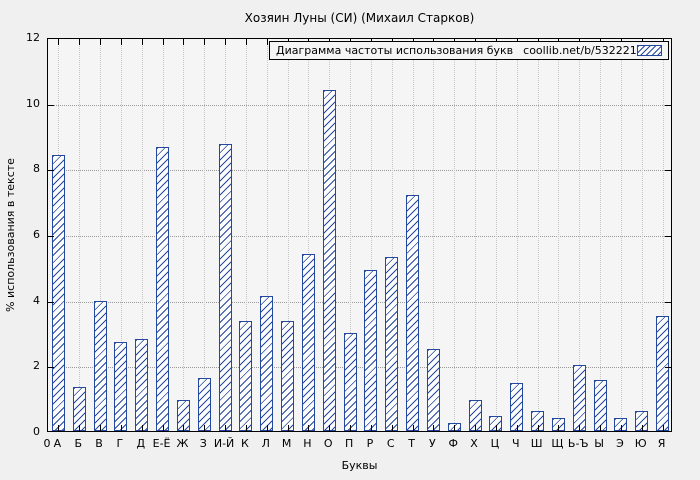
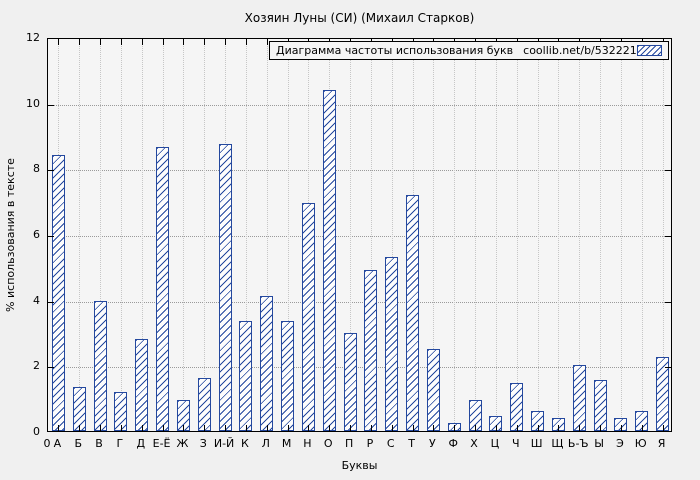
Г: 2.7 -> 1.2
Н: 5.4 -> 7.0
Я: 3.5 -> 2.2
